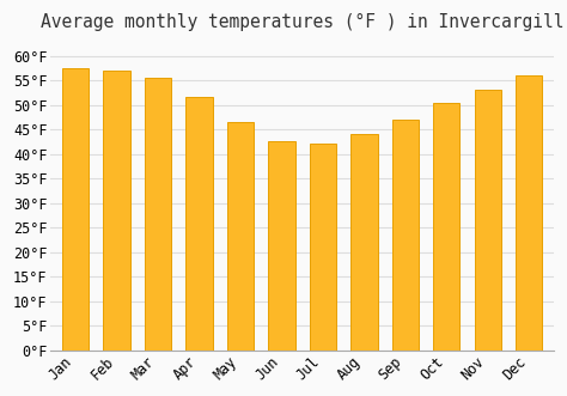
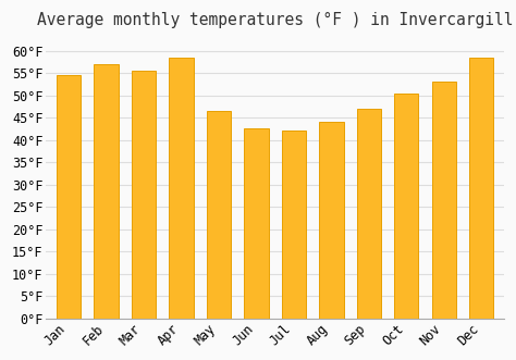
Jan: 57.5°F -> 54.5°F
Apr: 51.5°F -> 58.5°F
Dec: 56.0°F -> 58.5°F
